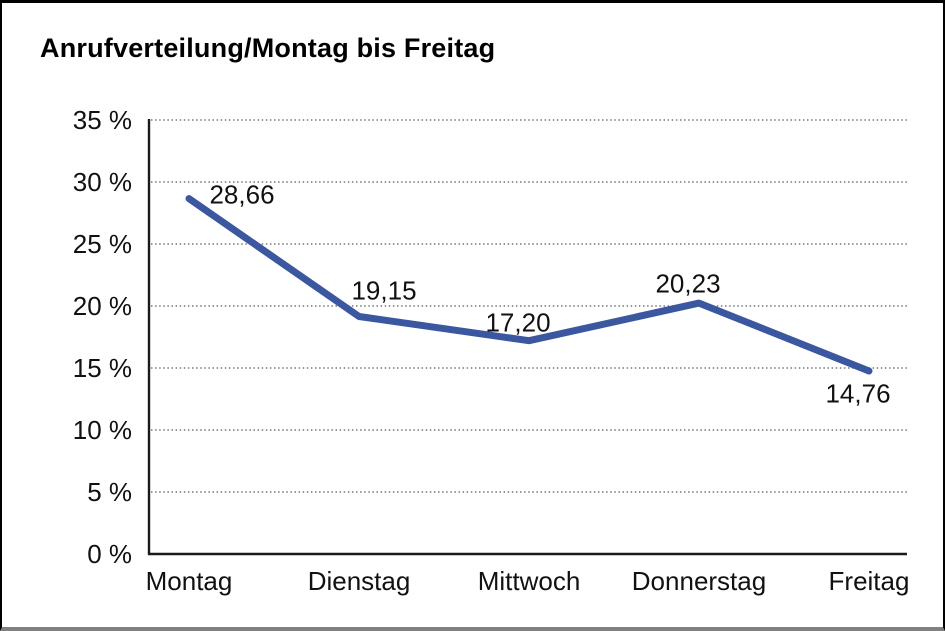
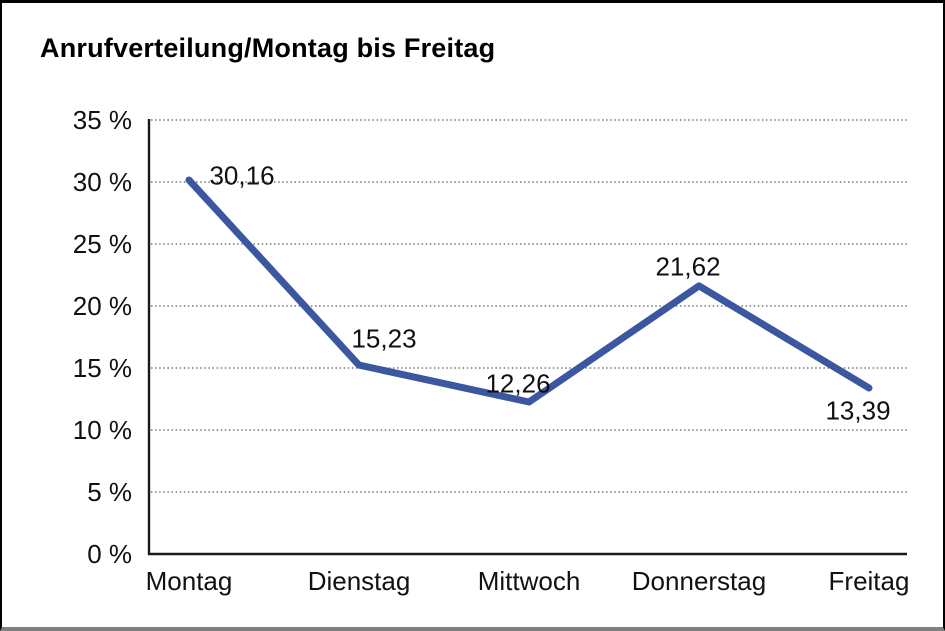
Montag: 28,66 -> 30,16
Dienstag: 19,15 -> 15,23
Mittwoch: 17,20 -> 12,26
Donnerstag: 20,23 -> 21,62
Freitag: 14,76 -> 13,39
